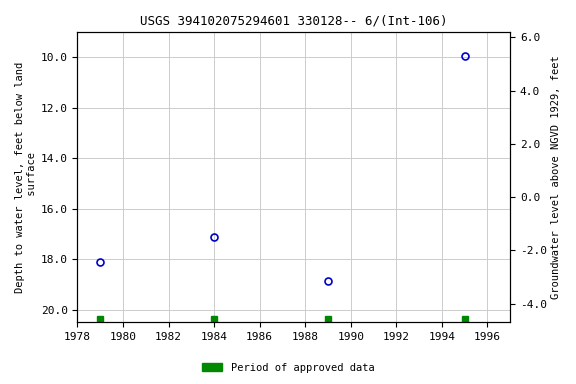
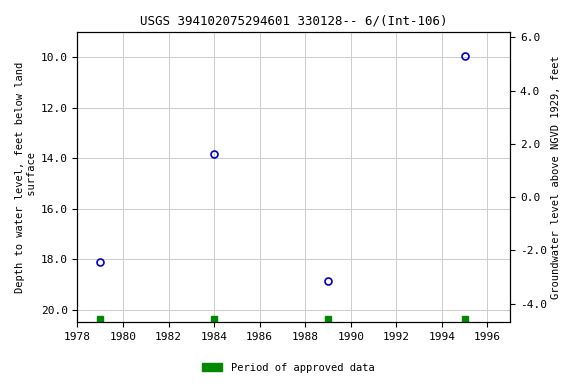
1984: 17.10 -> 13.85
